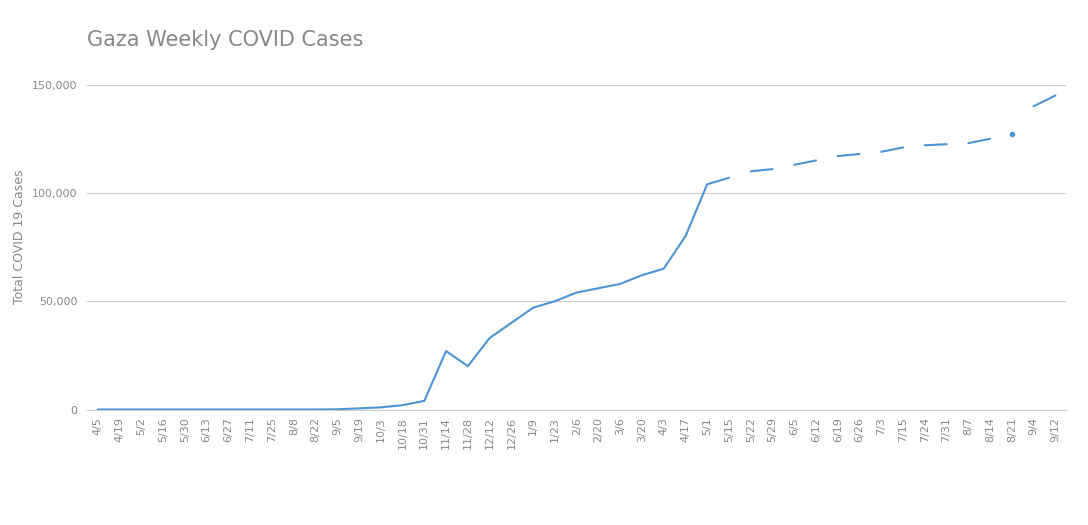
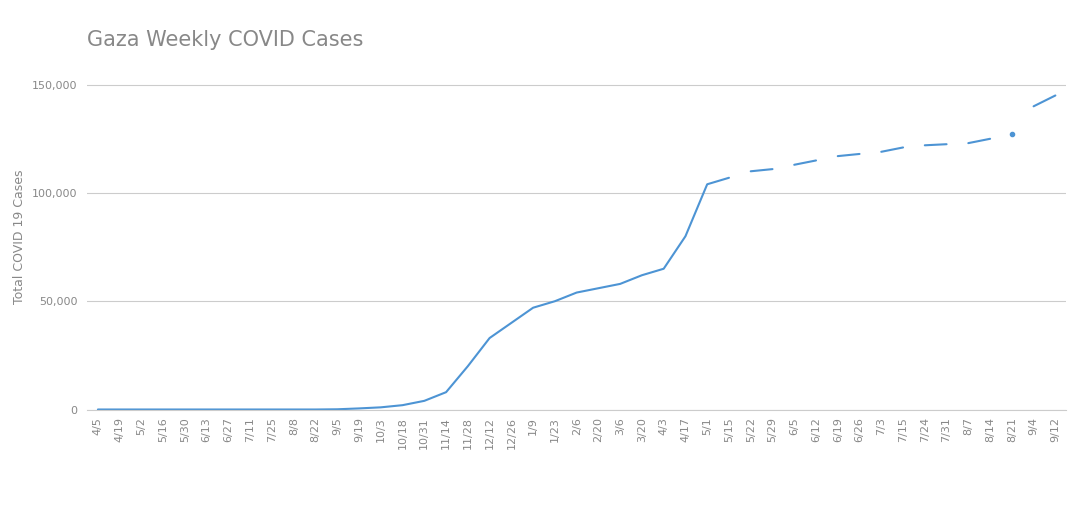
11/14: 27,000 -> 8,000
